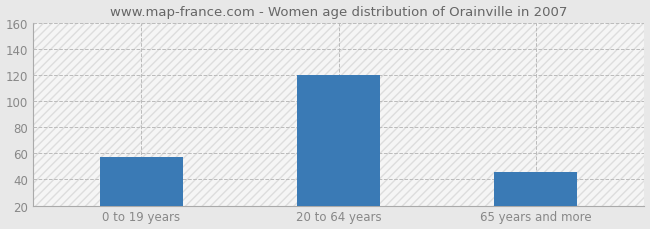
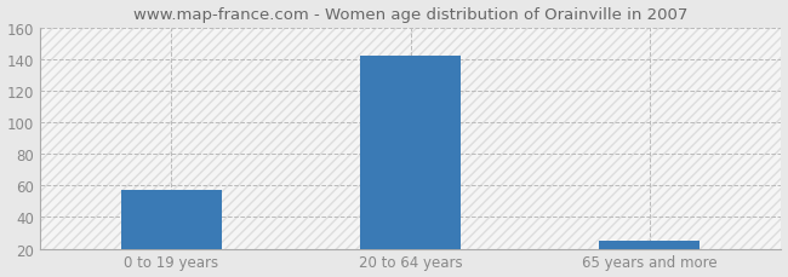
20 to 64 years: 120 -> 142
65 years and more: 46 -> 25
